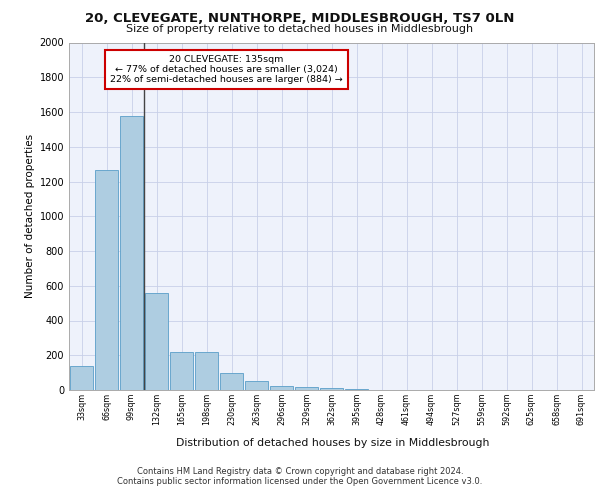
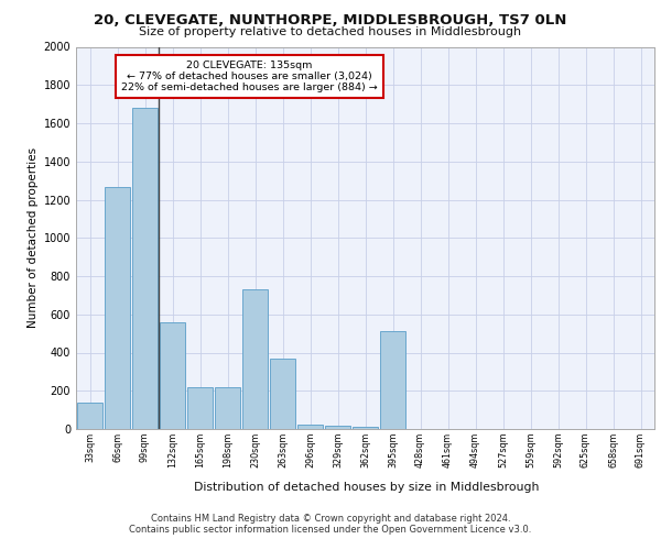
99sqm: 1580 -> 1680
230sqm: 100 -> 730
263sqm: 50 -> 370
395sqm: 0 -> 510
